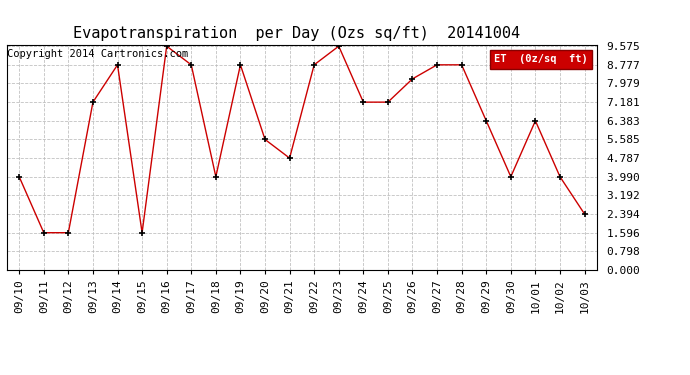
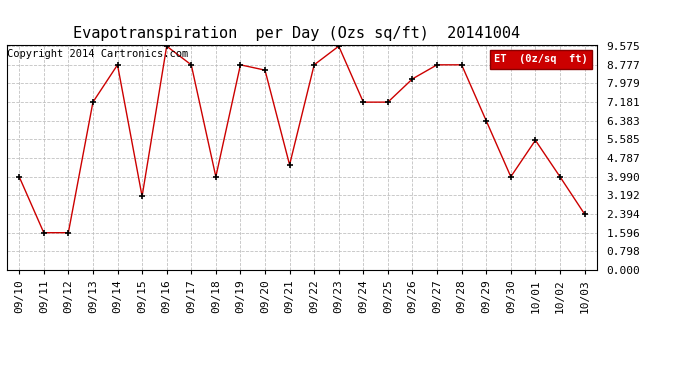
09/15: 1.60 -> 3.15
09/20: 5.58 -> 8.55
09/21: 4.79 -> 4.50
10/01: 6.38 -> 5.55
